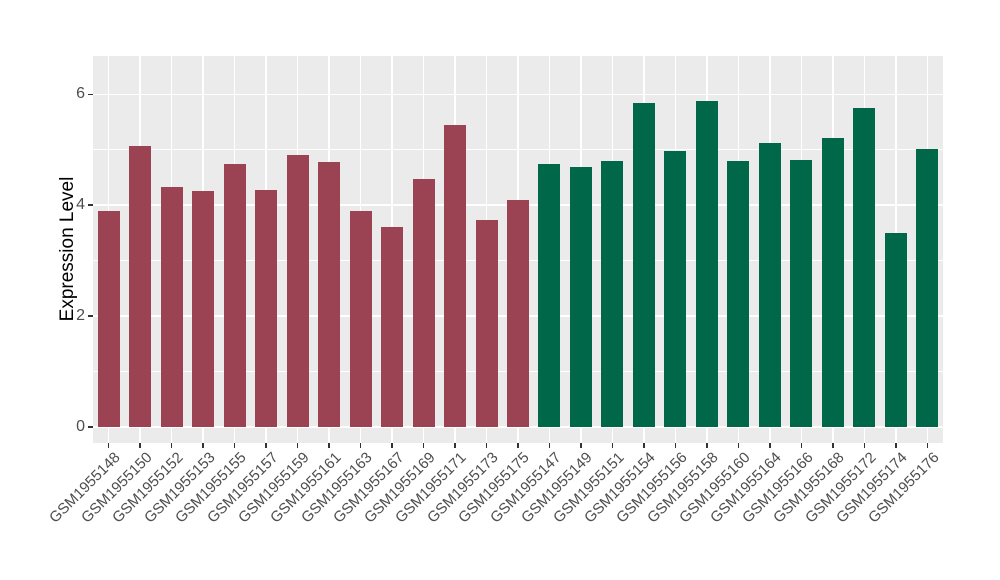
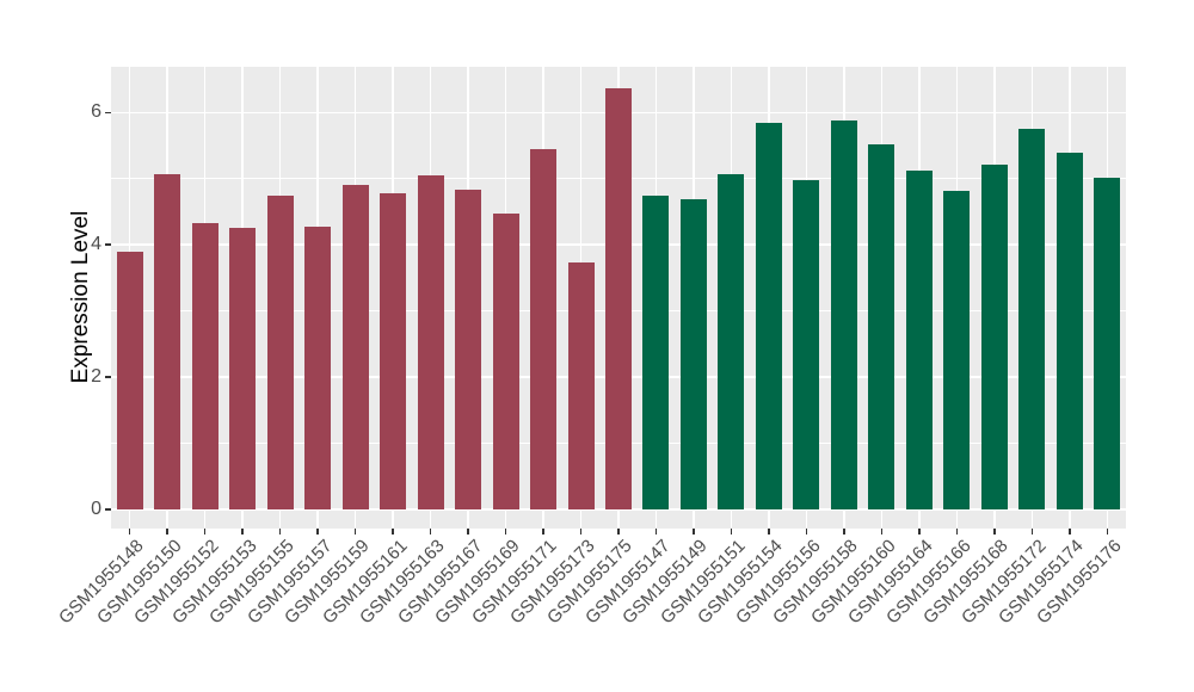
GSM1955163: 3.9 -> 5.0
GSM1955167: 3.6 -> 4.8
GSM1955175: 4.1 -> 6.4
GSM1955151: 4.8 -> 5.1
GSM1955160: 4.8 -> 5.5
GSM1955174: 3.5 -> 5.4
